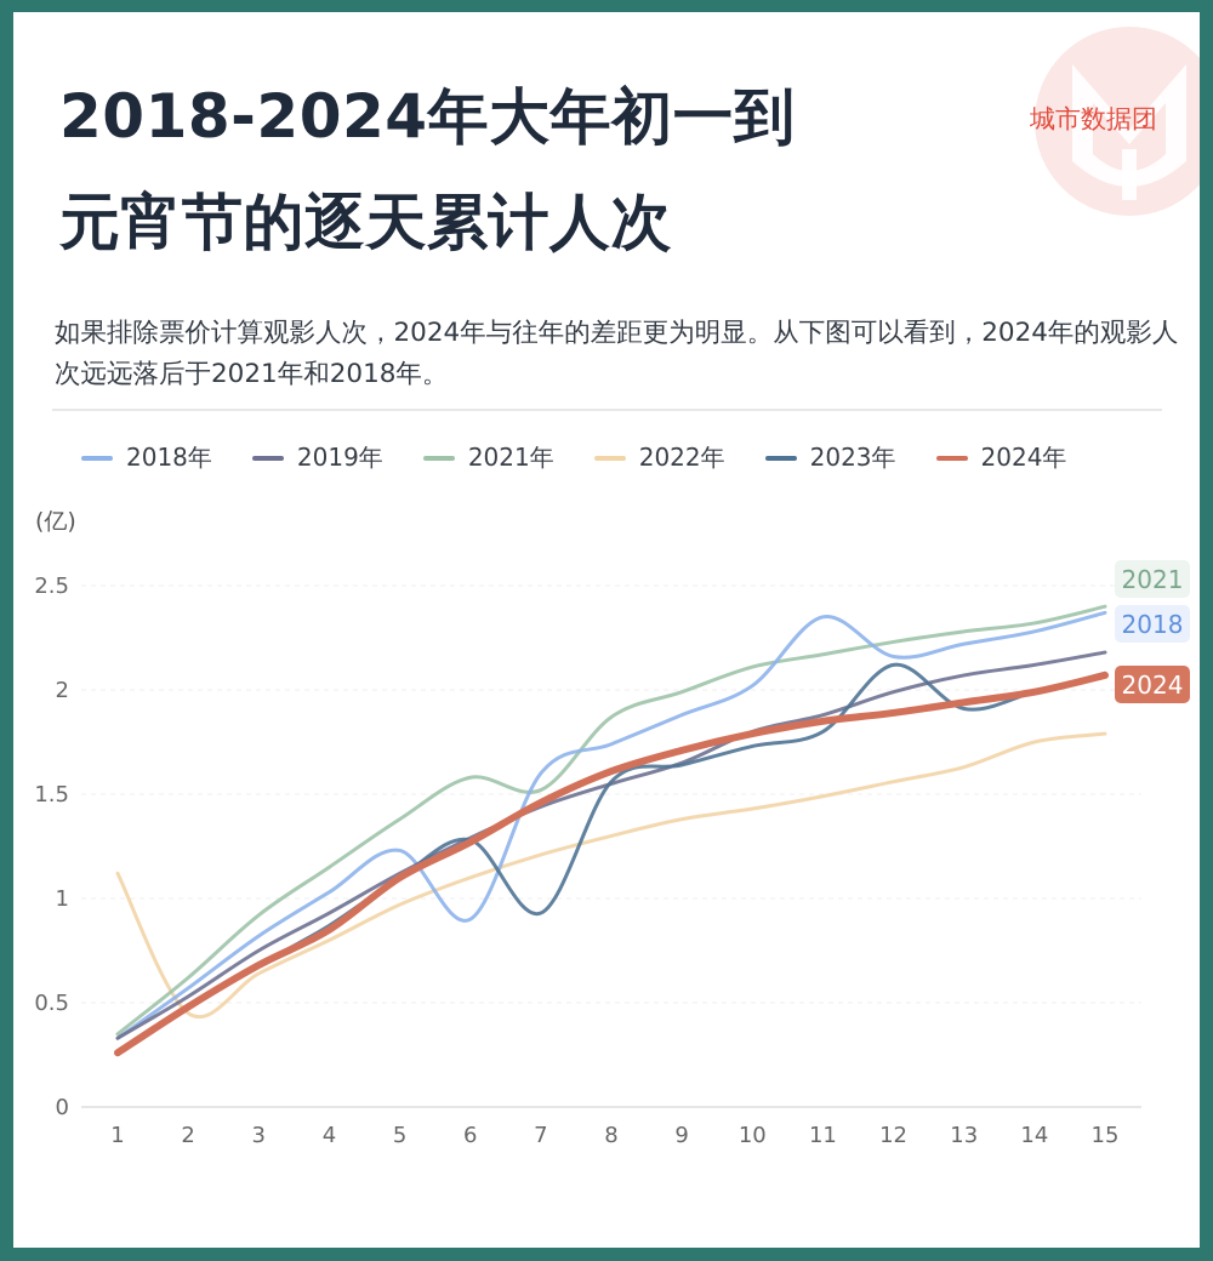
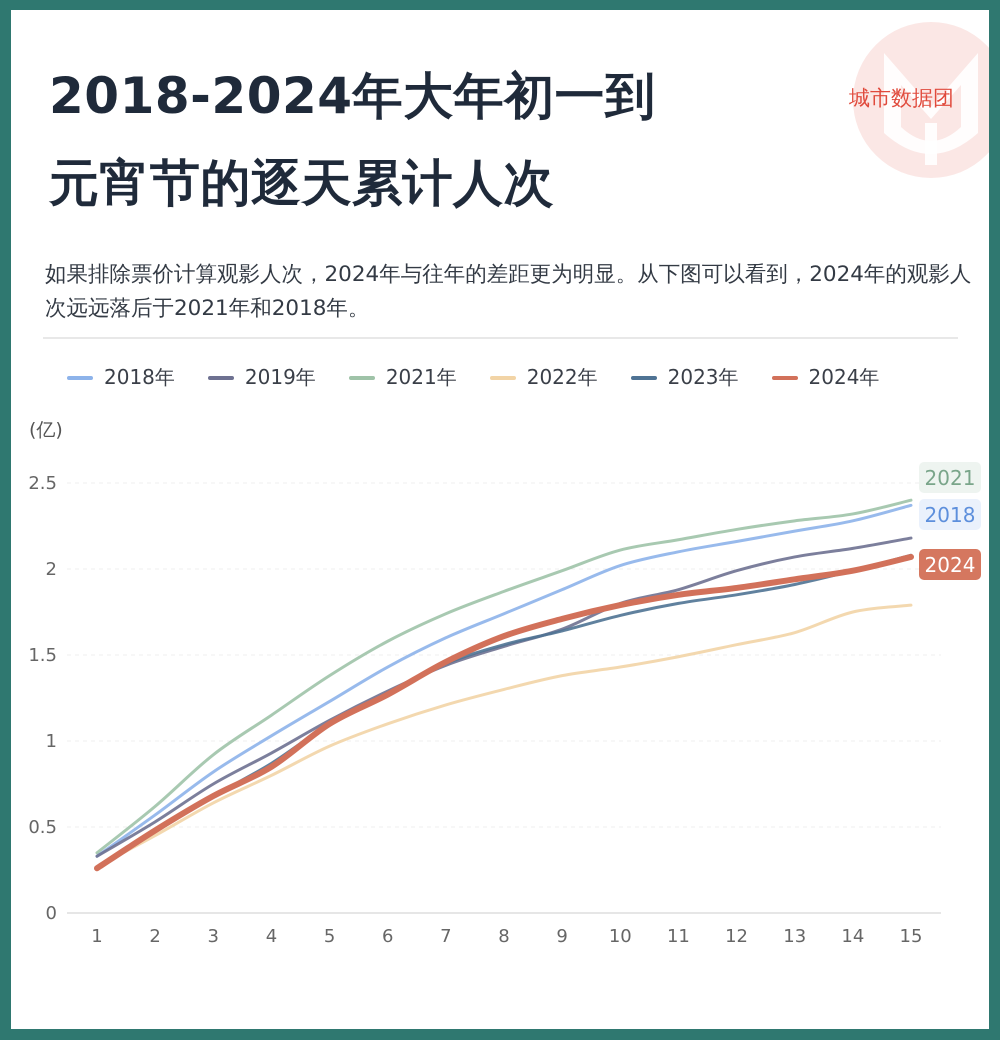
2022年/1: 1.12 -> 0.27
2018年/6: 0.90 -> 1.43
2021年/7: 1.52 -> 1.74
2023年/7: 0.93 -> 1.45
2018年/11: 2.35 -> 2.10
2023年/12: 2.12 -> 1.85
